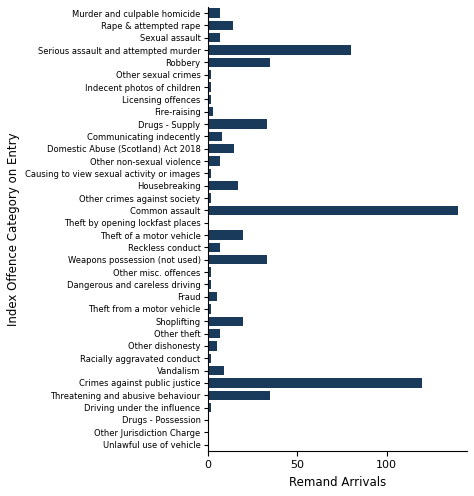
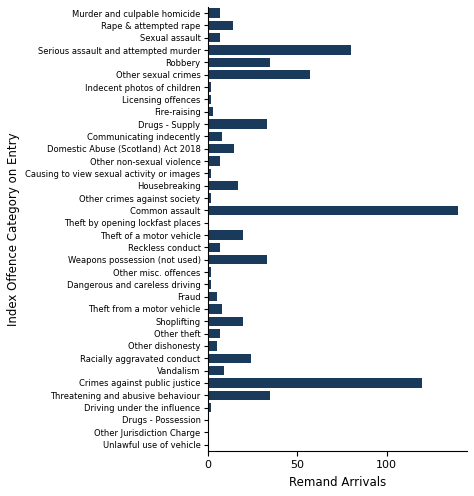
Other sexual crimes: 2 -> 57
Theft from a motor vehicle: 2 -> 8
Racially aggravated conduct: 2 -> 24
